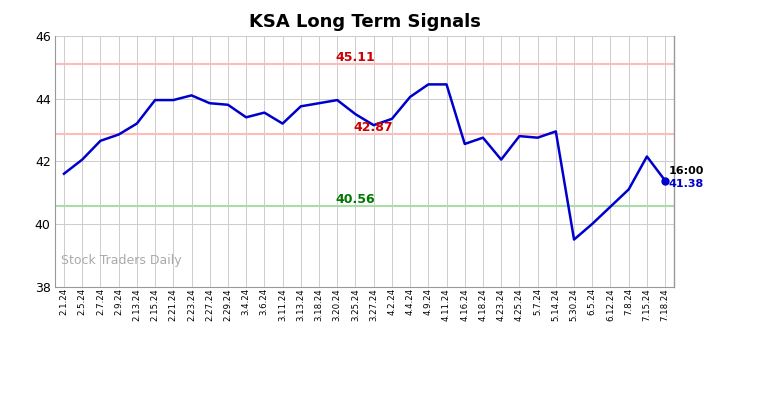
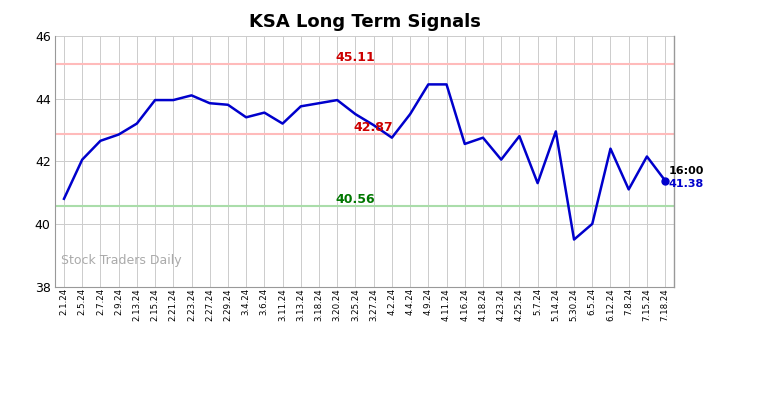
2.1.24: 41.60 -> 40.80
4.2.24: 43.35 -> 42.75
4.4.24: 44.05 -> 43.50
5.7.24: 42.75 -> 41.30
6.12.24: 40.55 -> 42.40
